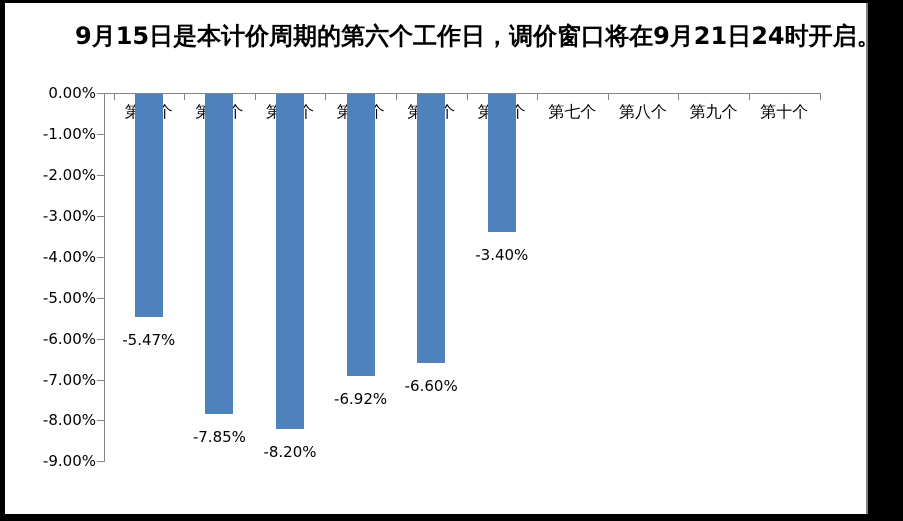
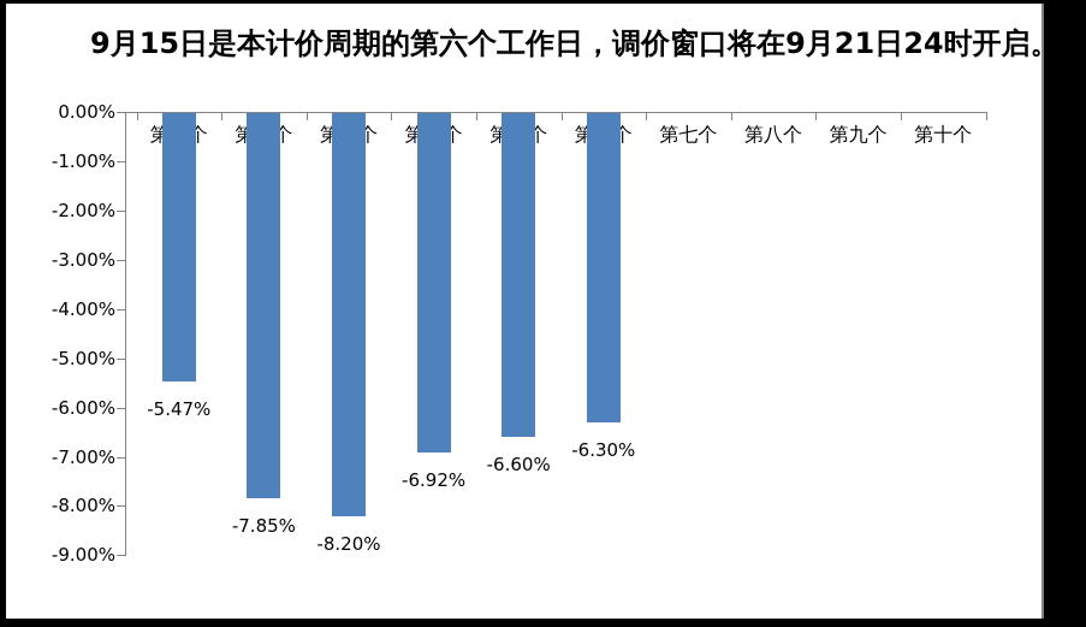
第六个: -3.40% -> -6.30%
